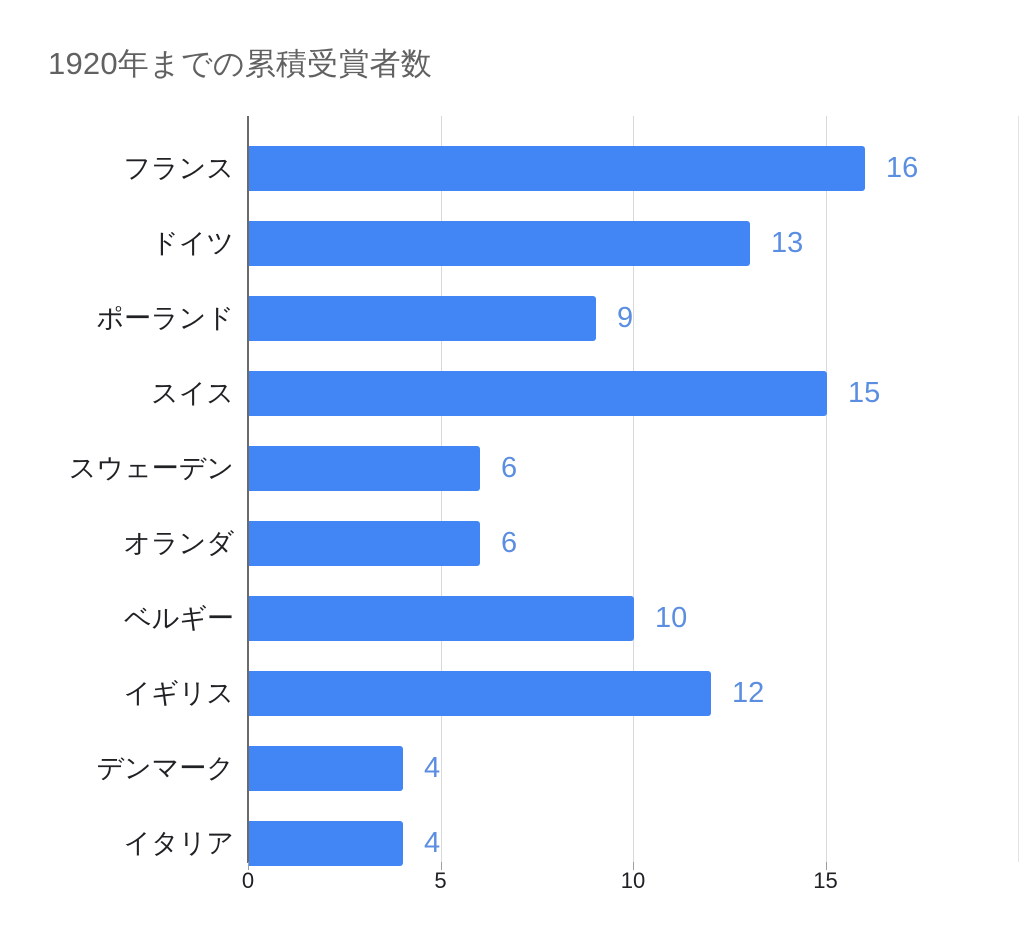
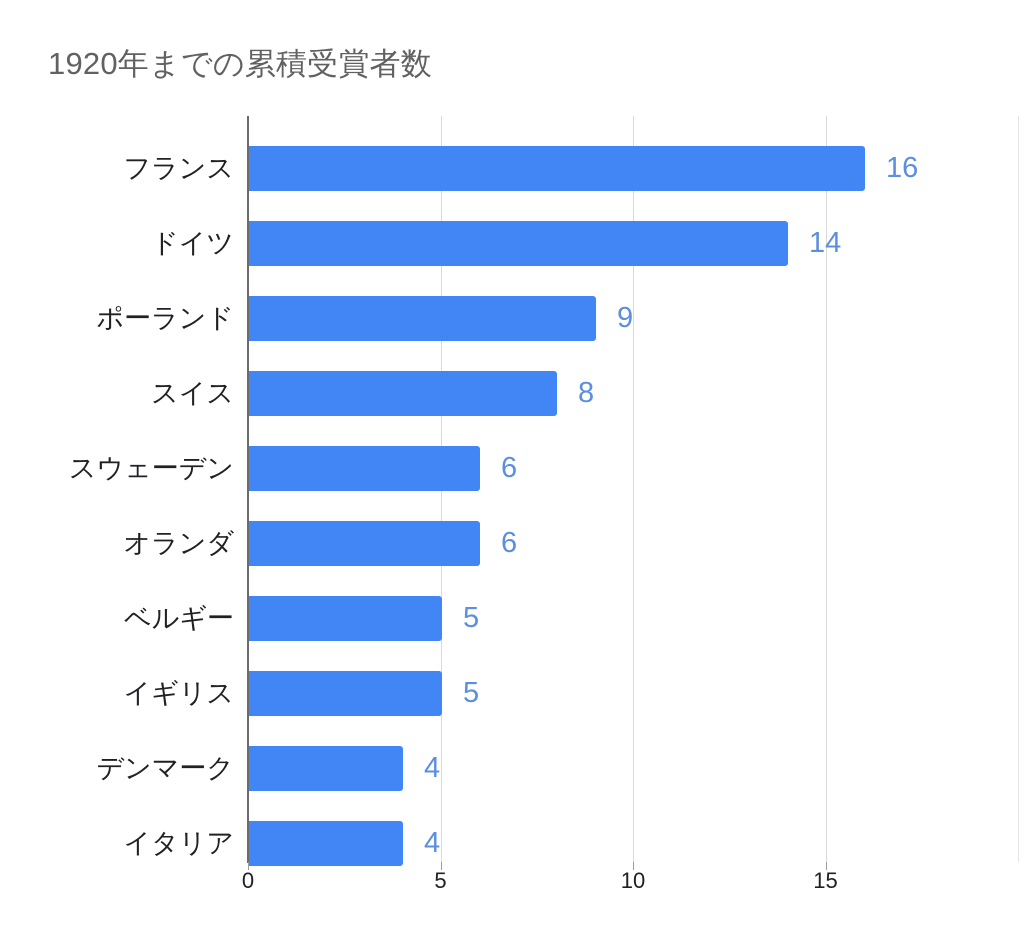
ドイツ: 13 -> 14
スイス: 15 -> 8
ベルギー: 10 -> 5
イギリス: 12 -> 5
